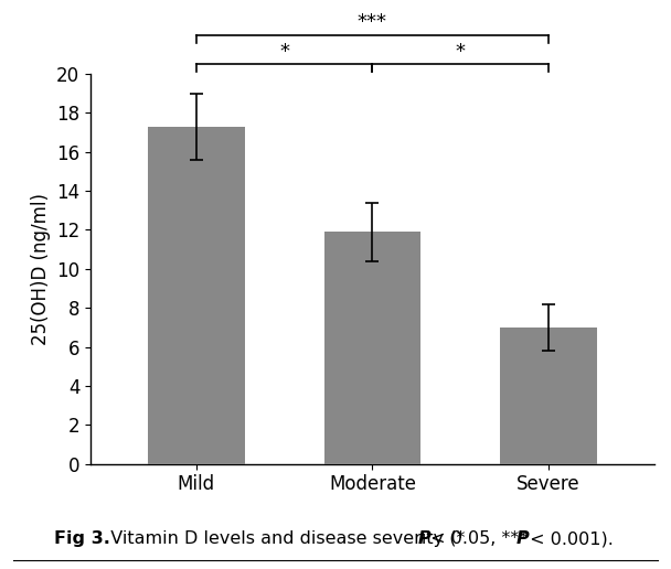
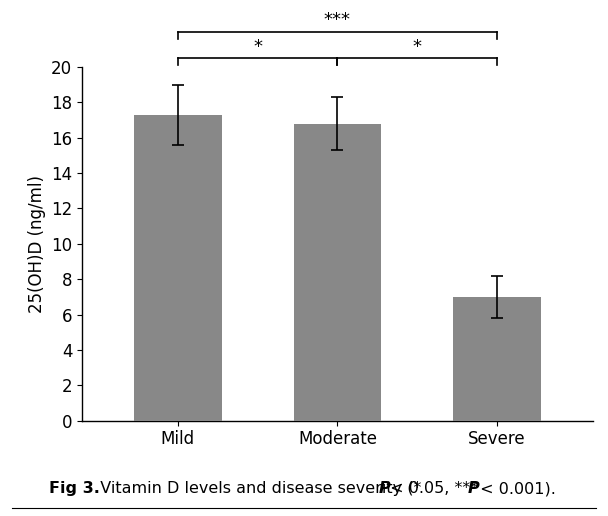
Moderate: 11.9 -> 16.8
